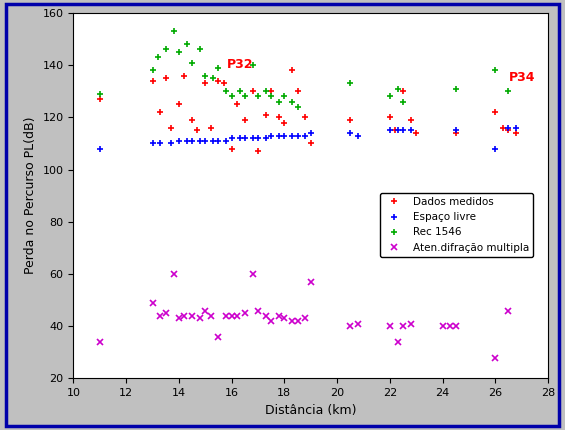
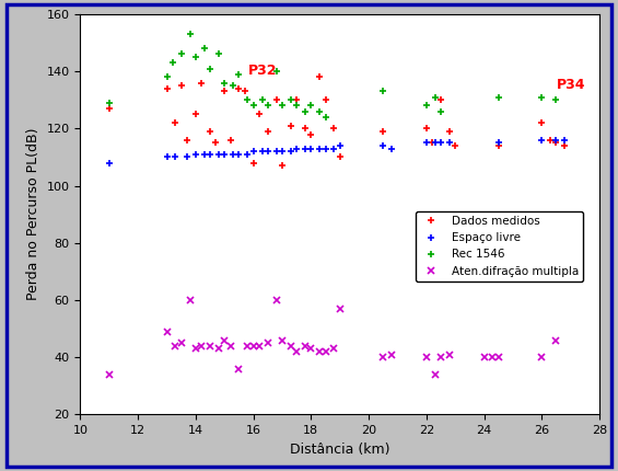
Espaço livre/26: 108 -> 116
Rec 1546/26: 138 -> 131
Aten.difração multipla/26: 28 -> 40
